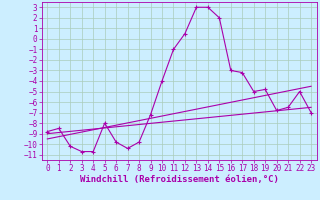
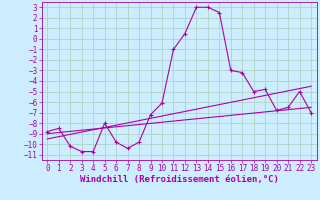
10: -4.0 -> -6.1
15: 2.0 -> 2.5
